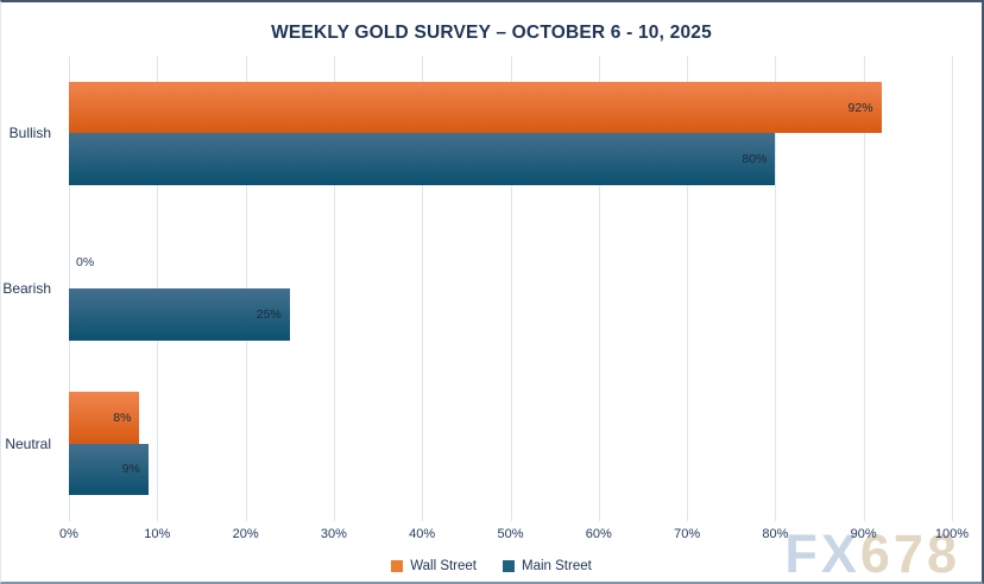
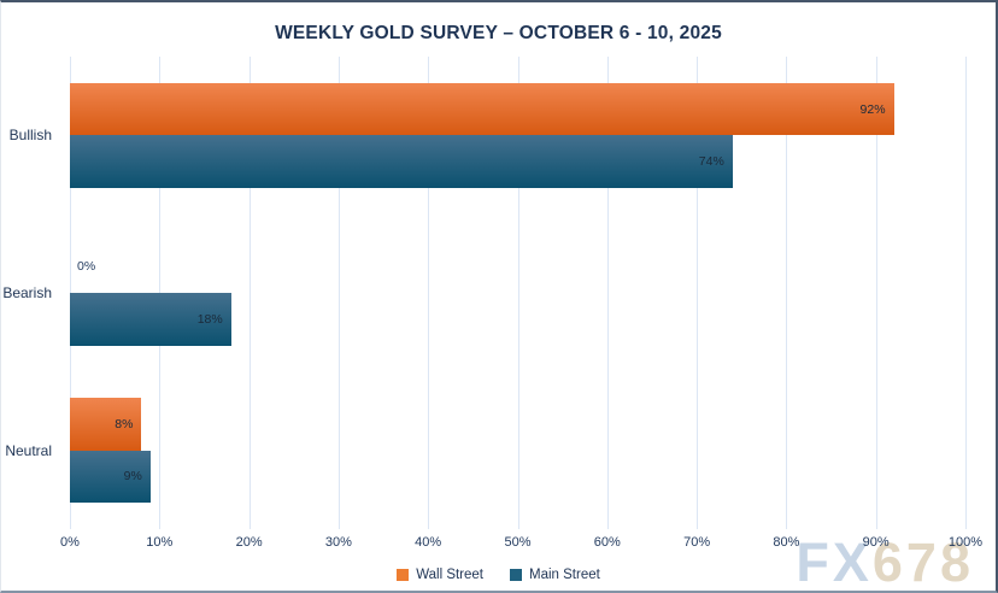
Main Street/Bullish: 80% -> 74%
Main Street/Bearish: 25% -> 18%
